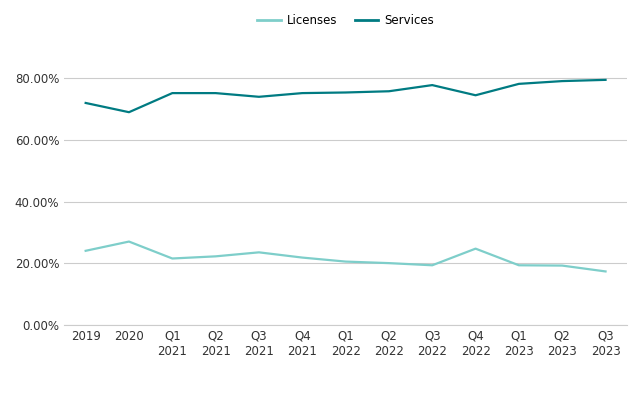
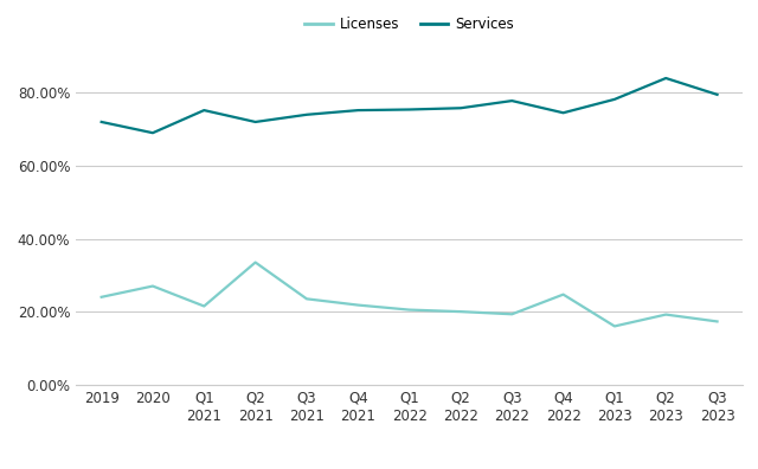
Services/Q2 2021: 75.2% -> 72.0%
Licenses/Q2 2021: 22.2% -> 33.5%
Licenses/Q1 2023: 19.3% -> 16.0%
Services/Q2 2023: 79.1% -> 84.0%
